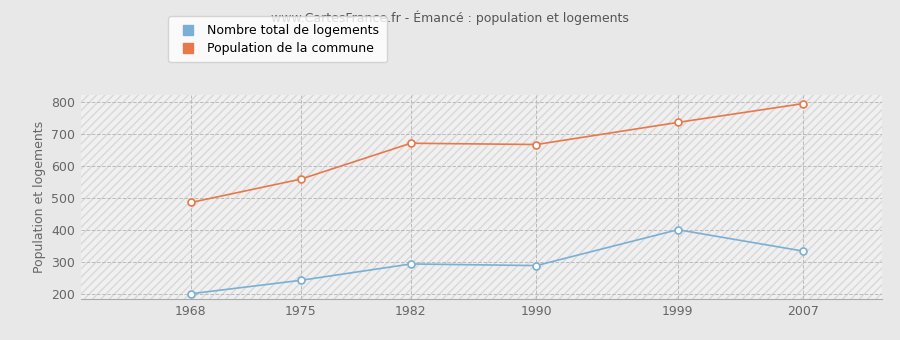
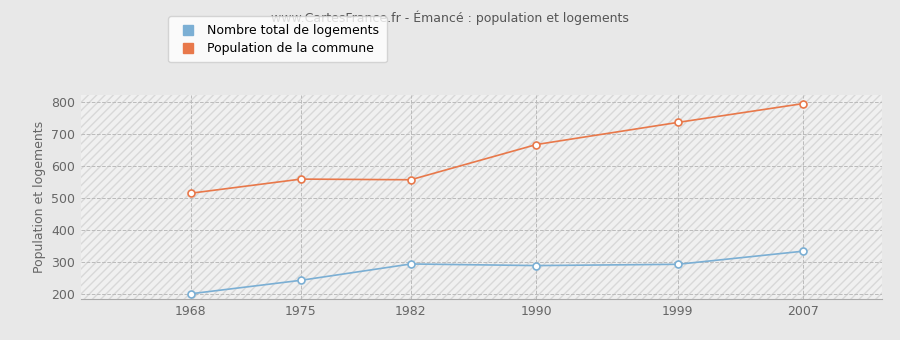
Population de la commune/1968: 485 -> 514
Population de la commune/1982: 670 -> 556
Nombre total de logements/1999: 400 -> 292
